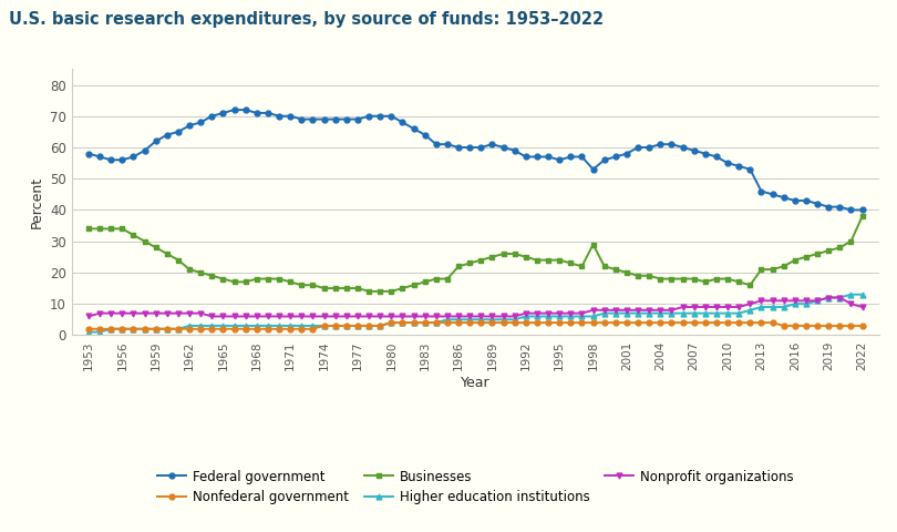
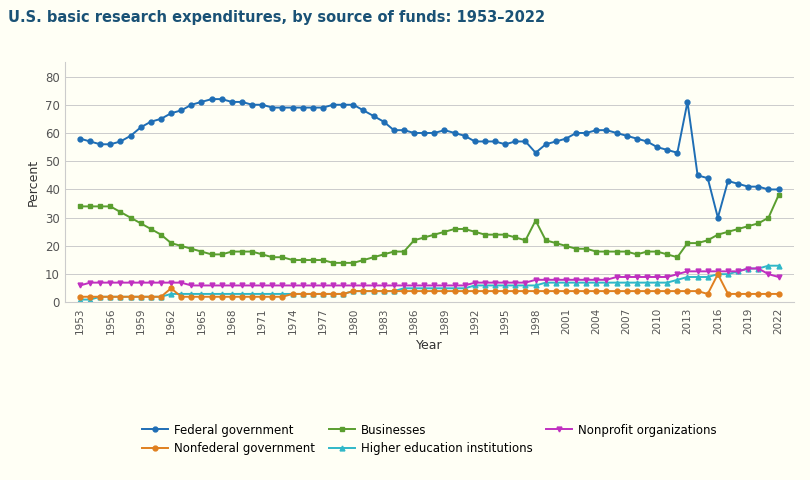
Nonfederal government/1962: 2 -> 5
Federal government/2013: 46 -> 71
Federal government/2016: 43 -> 30
Nonfederal government/2016: 3 -> 10
